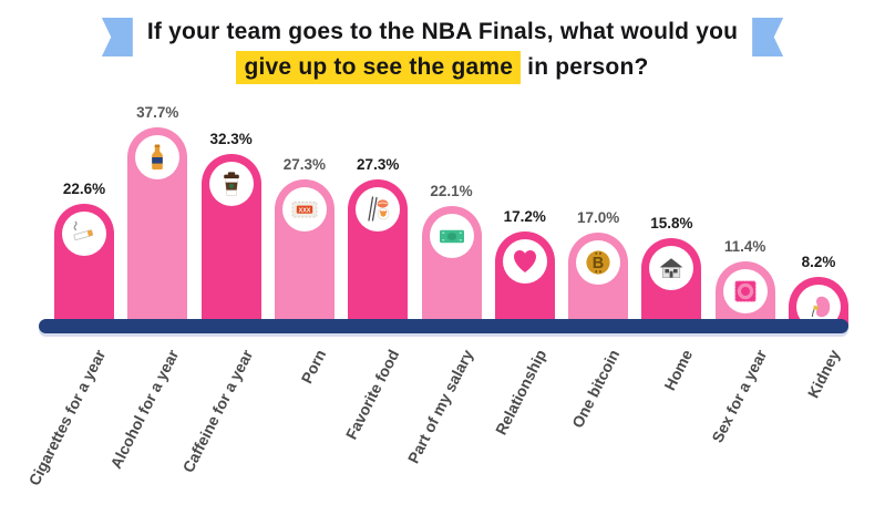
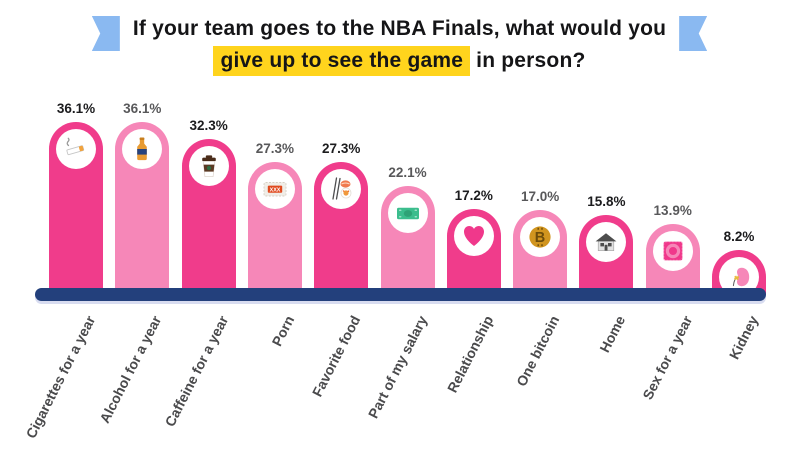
Cigarettes for a year: 22.6% -> 36.1%
Alcohol for a year: 37.7% -> 36.1%
Sex for a year: 11.4% -> 13.9%
